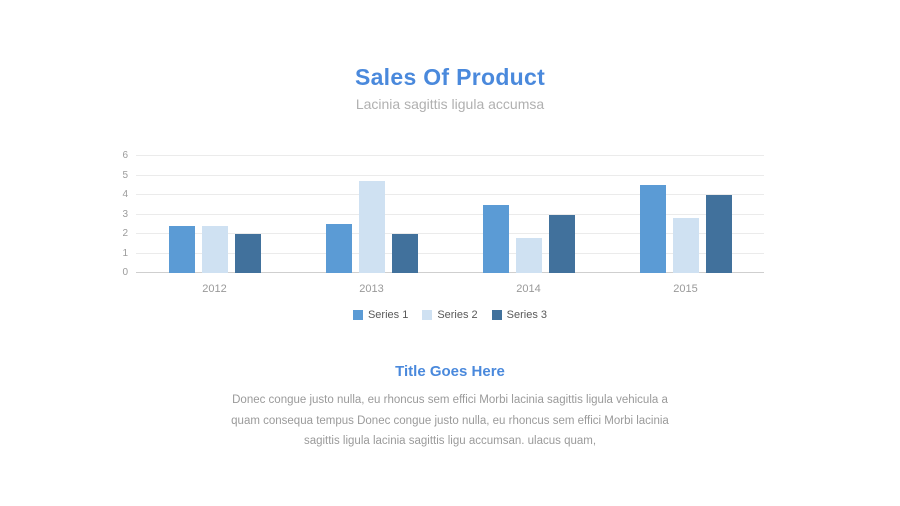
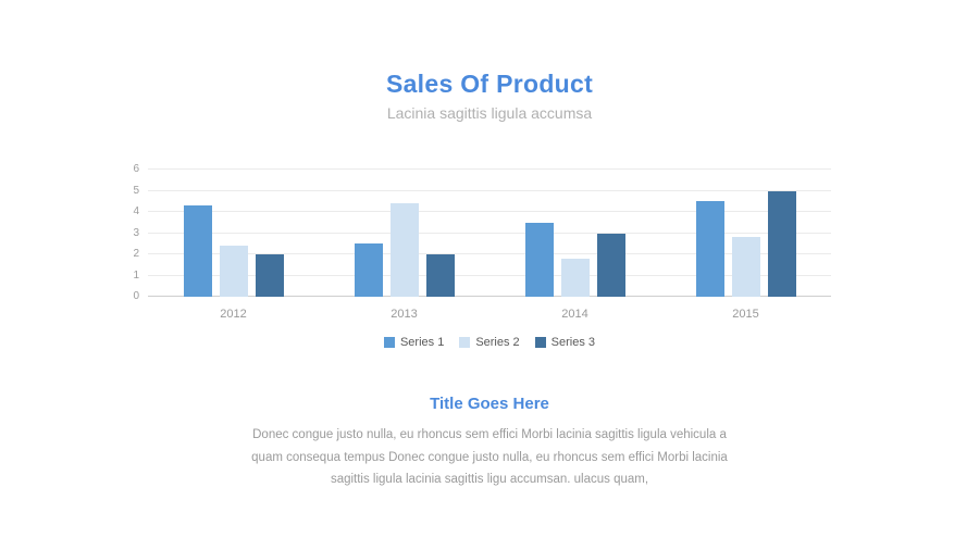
Series 1/2012: 2.4 -> 4.3
Series 2/2013: 4.7 -> 4.4
Series 3/2015: 4 -> 5
